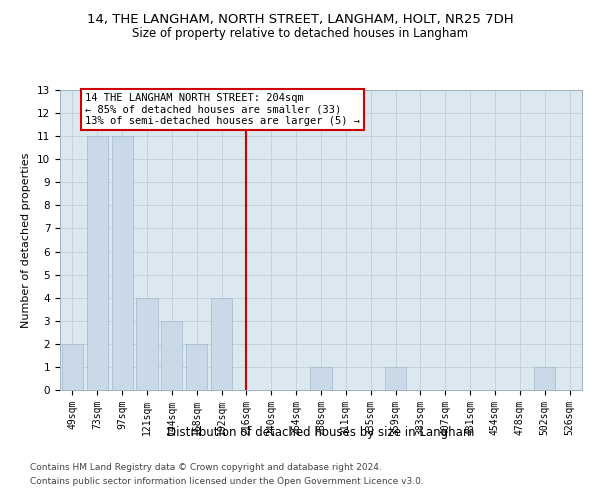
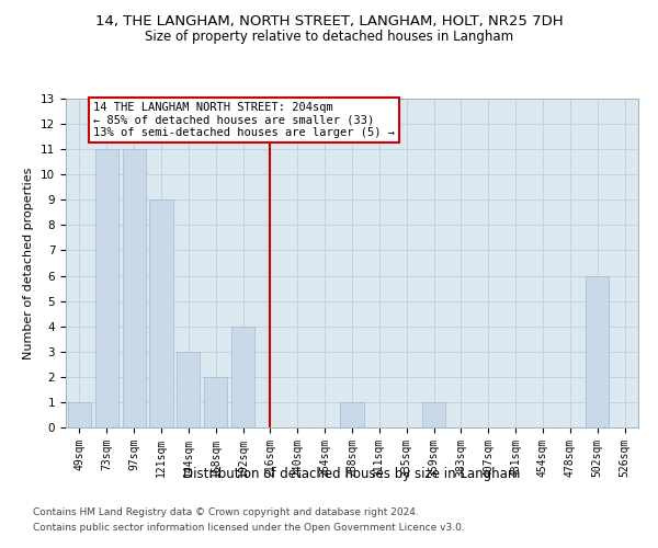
49sqm: 2 -> 1
121sqm: 4 -> 9
502sqm: 1 -> 6
